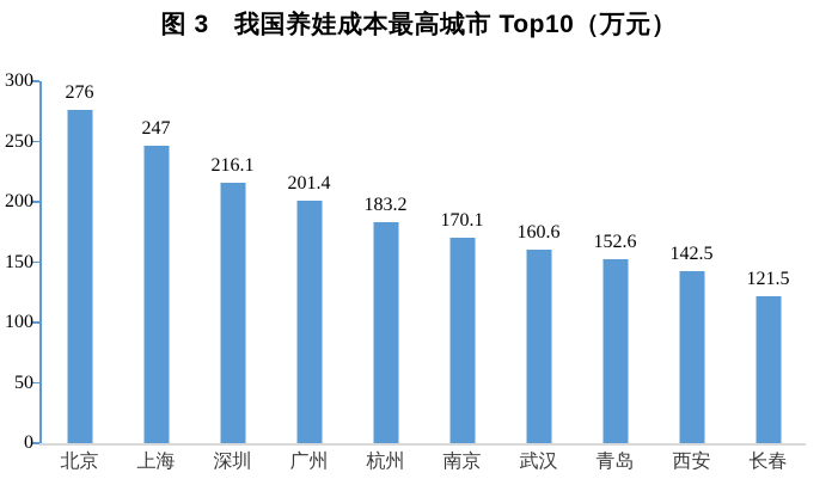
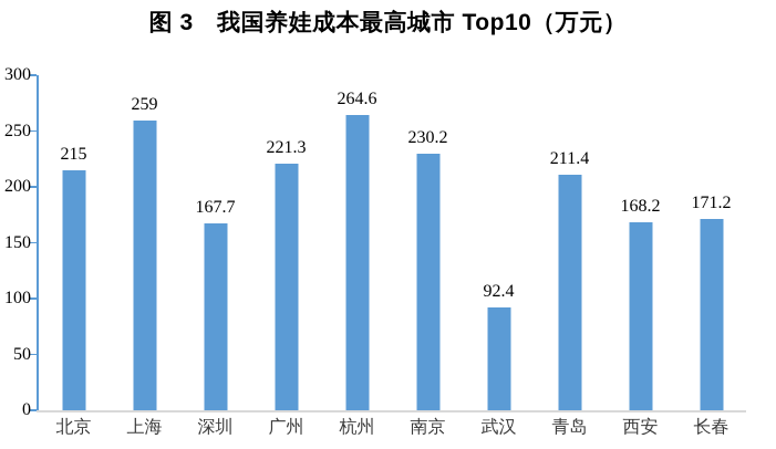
北京: 276 -> 215
上海: 247 -> 259
深圳: 216.1 -> 167.7
广州: 201.4 -> 221.3
杭州: 183.2 -> 264.6
南京: 170.1 -> 230.2
武汉: 160.6 -> 92.4
青岛: 152.6 -> 211.4
西安: 142.5 -> 168.2
长春: 121.5 -> 171.2
